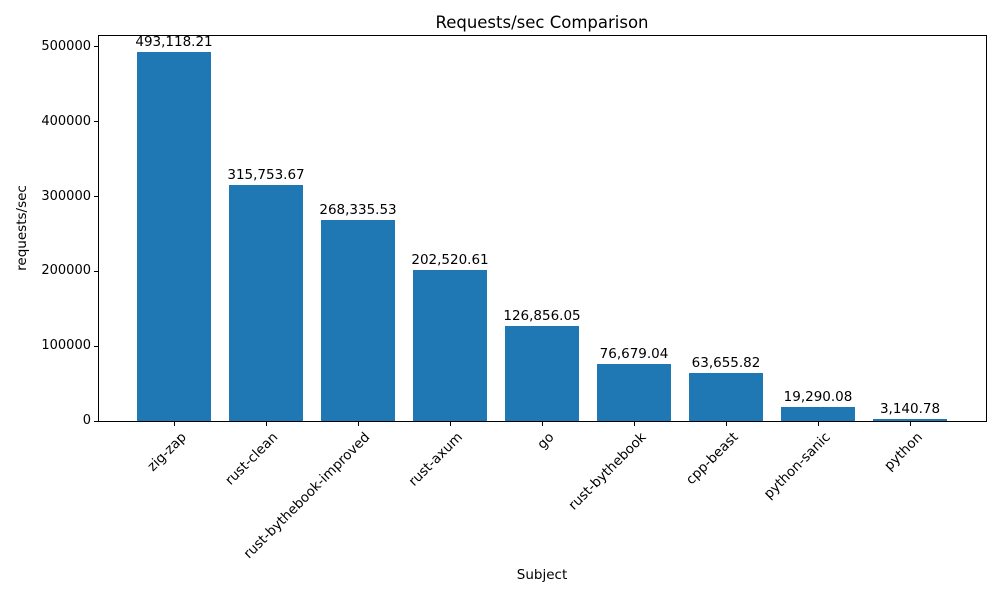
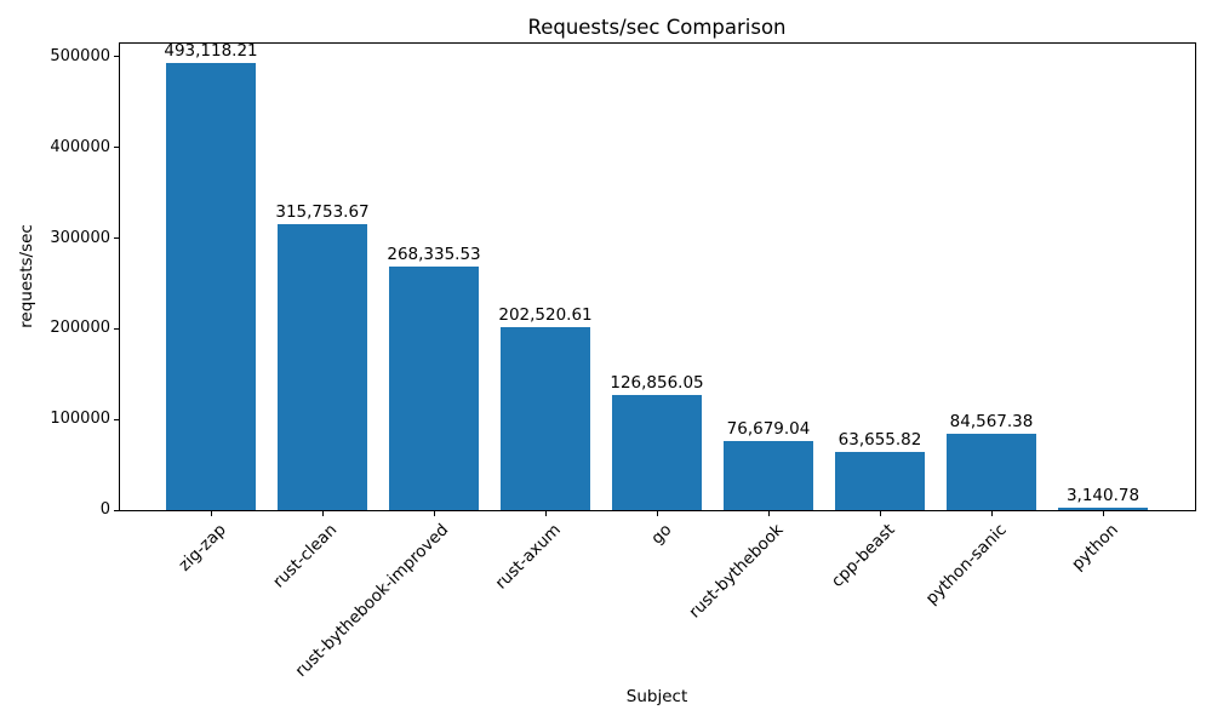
python-sanic: 19,290.08 -> 84,567.38
